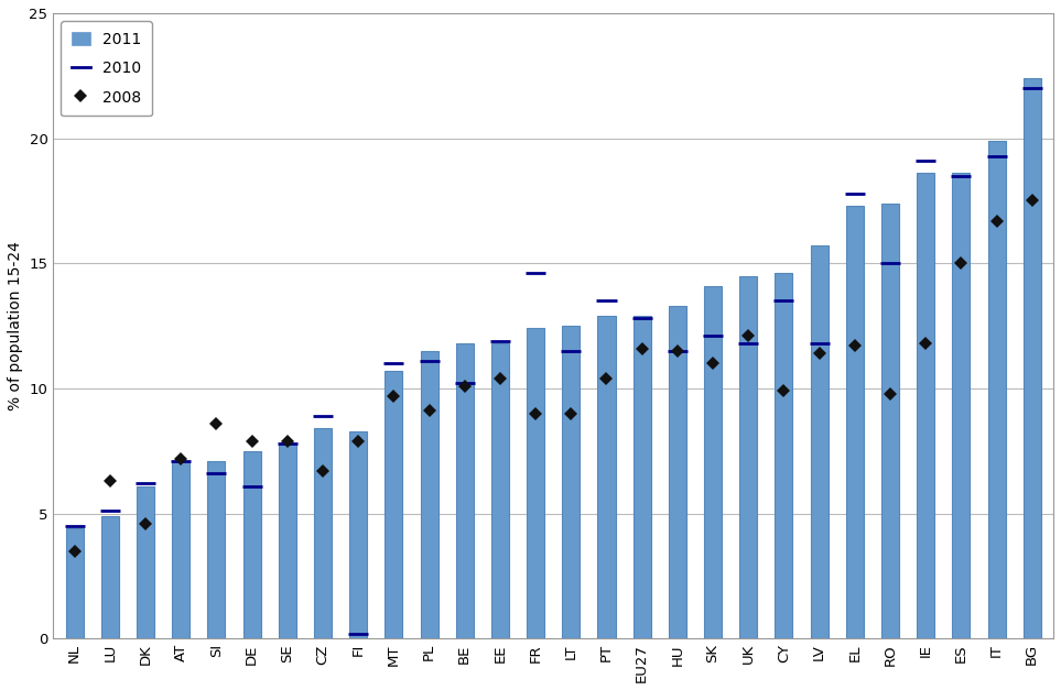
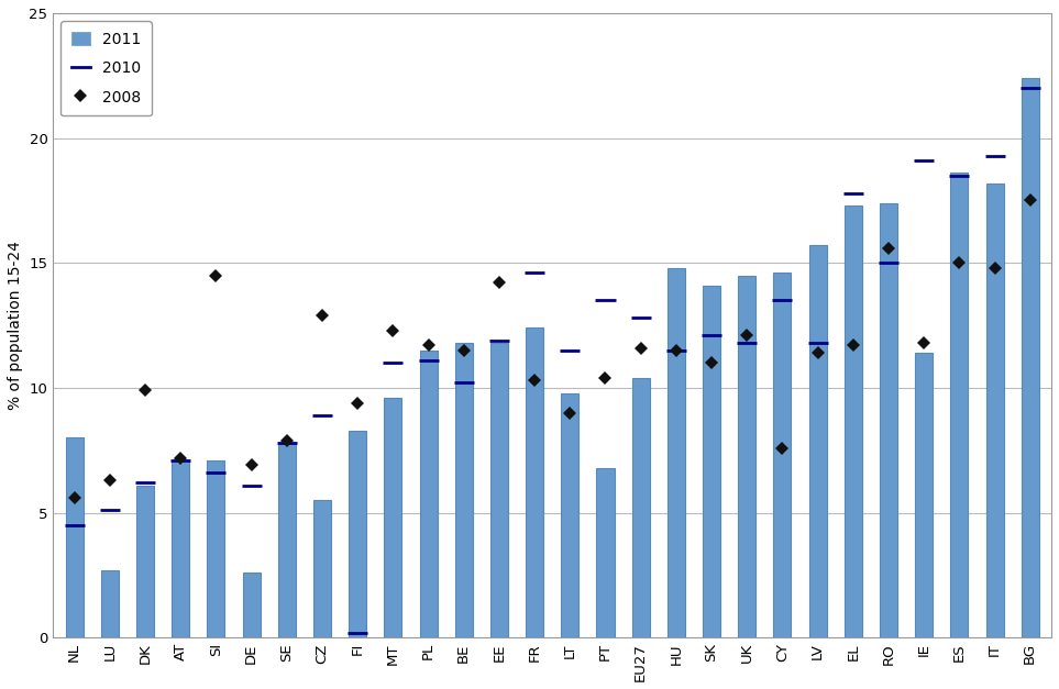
2011/NL: 4.4 -> 8.0
2008/NL: 3.5 -> 5.6
2011/LU: 4.9 -> 2.7
2008/DK: 4.6 -> 9.9
2008/SI: 8.6 -> 14.5
2011/DE: 7.5 -> 2.6
2008/DE: 7.9 -> 6.9
2011/CZ: 8.4 -> 5.5
2008/CZ: 6.7 -> 12.9
2008/FI: 7.9 -> 9.4
2011/MT: 10.7 -> 9.6
2008/MT: 9.7 -> 12.3
2008/PL: 9.1 -> 11.7
2008/BE: 10.1 -> 11.5
2008/EE: 10.4 -> 14.2
2008/FR: 9.0 -> 10.3
2011/LT: 12.5 -> 9.8
2011/PT: 12.9 -> 6.8
2011/EU27: 12.9 -> 10.4
2011/HU: 13.3 -> 14.8
2008/CY: 9.9 -> 7.6
2008/RO: 9.8 -> 15.6
2011/IE: 18.6 -> 11.4
2011/IT: 19.9 -> 18.2
2008/IT: 16.7 -> 14.8
